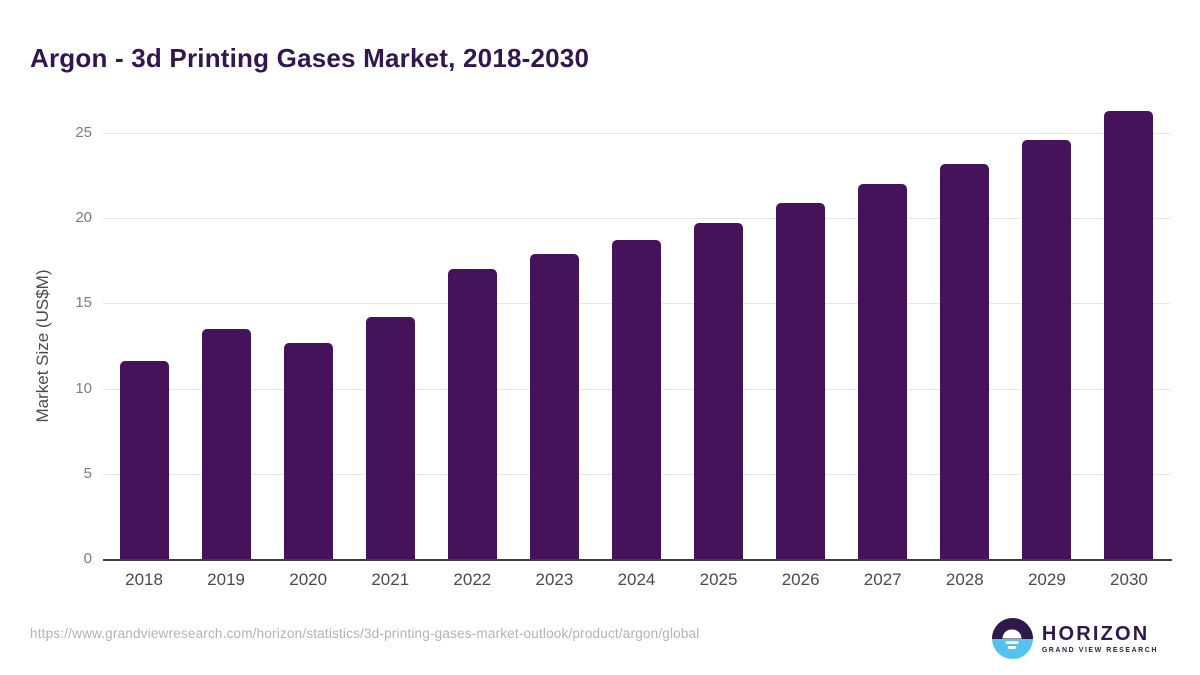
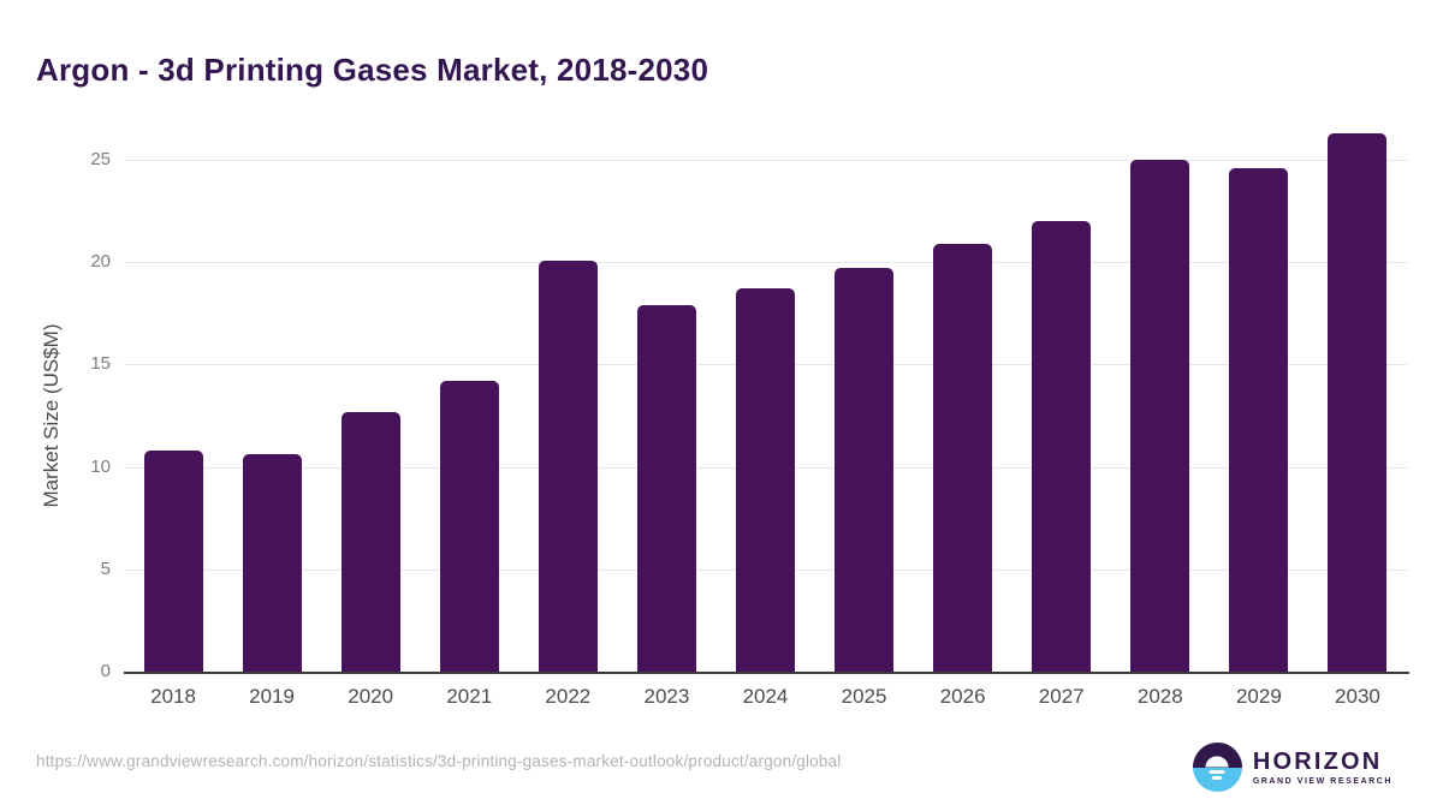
2018: 11.6 -> 10.8
2019: 13.5 -> 10.6
2022: 17.0 -> 20.1
2028: 23.2 -> 25.0
